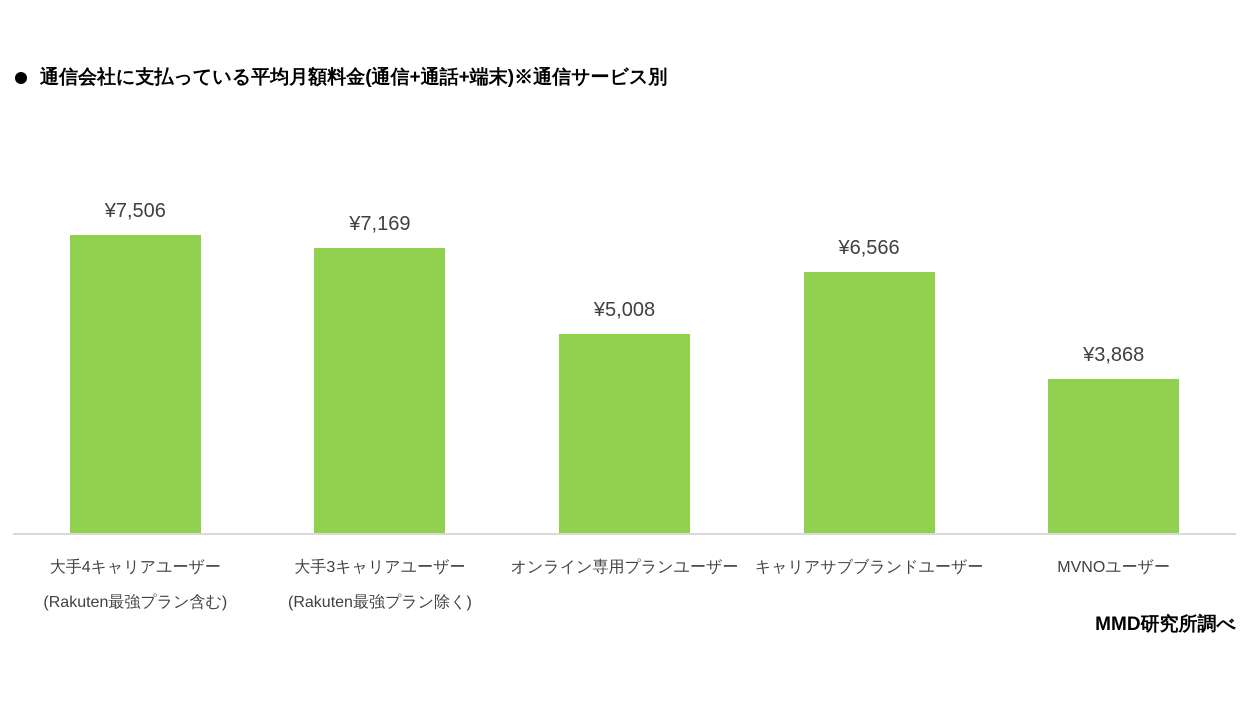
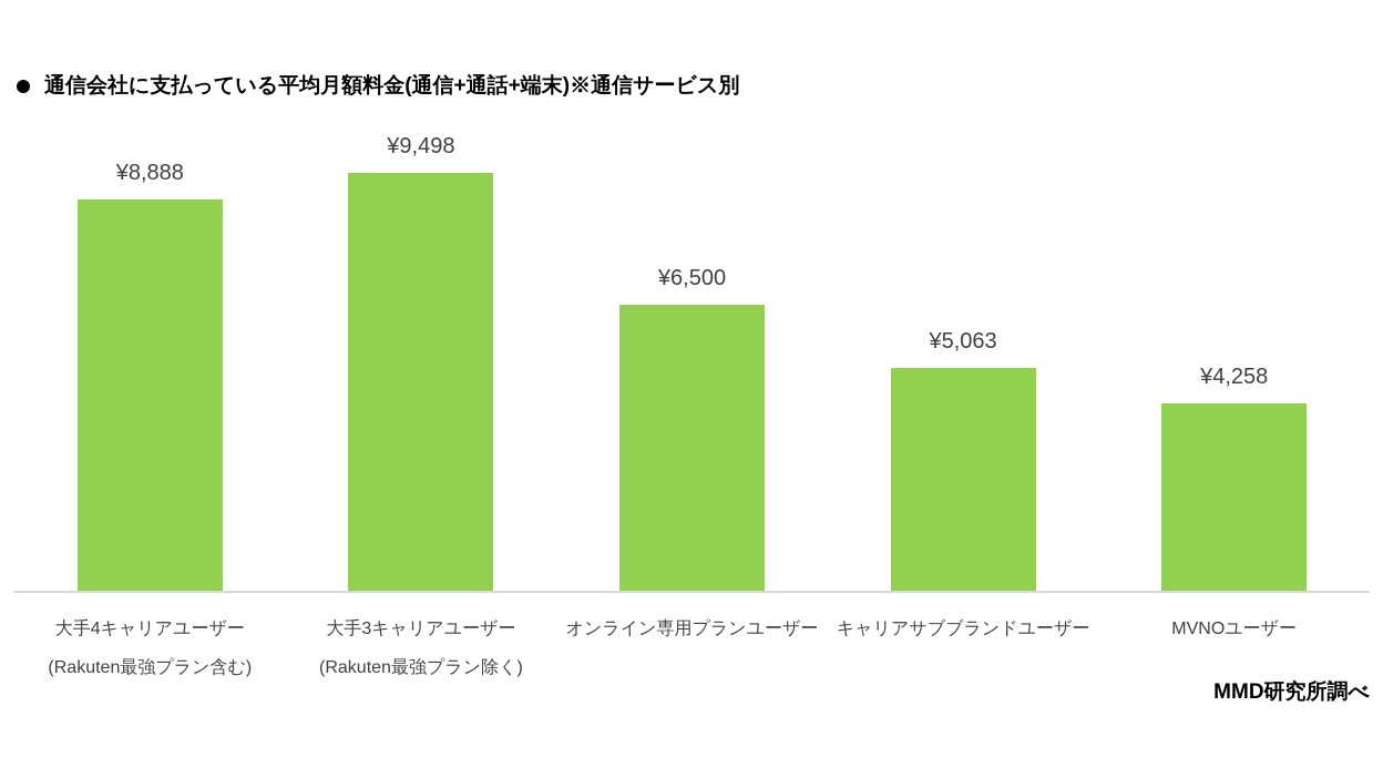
大手4キャリアユーザー (Rakuten最強プラン含む): ¥7,506 -> ¥8,888
大手3キャリアユーザー (Rakuten最強プラン除く): ¥7,169 -> ¥9,498
オンライン専用プランユーザー: ¥5,008 -> ¥6,500
キャリアサブブランドユーザー: ¥6,566 -> ¥5,063
MVNOユーザー: ¥3,868 -> ¥4,258
